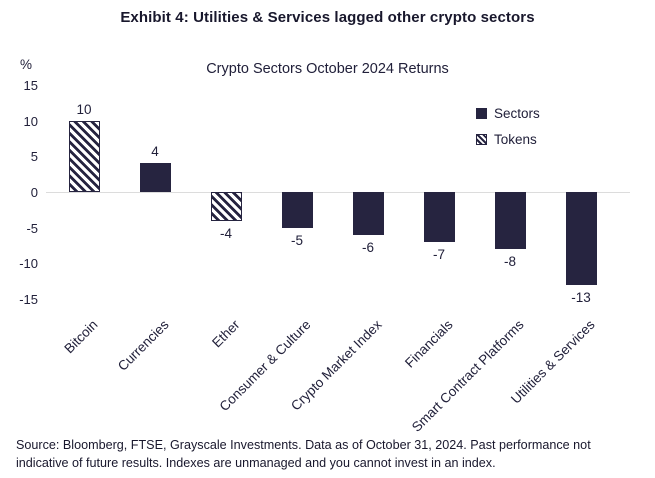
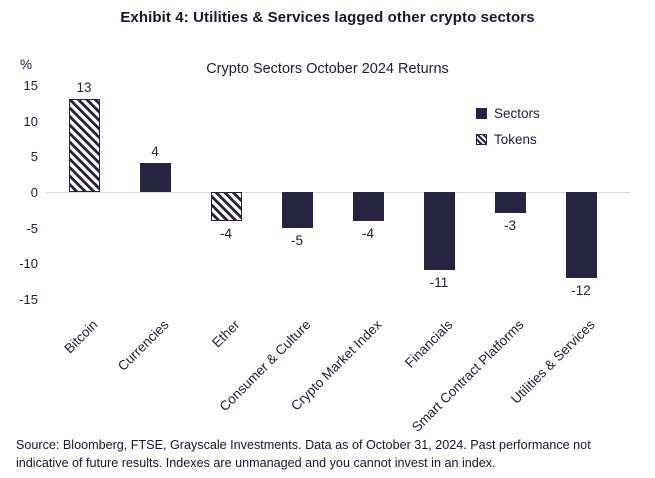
Bitcoin: 10 -> 13
Crypto Market Index: -6 -> -4
Financials: -7 -> -11
Smart Contract Platforms: -8 -> -3
Utilities & Services: -13 -> -12
